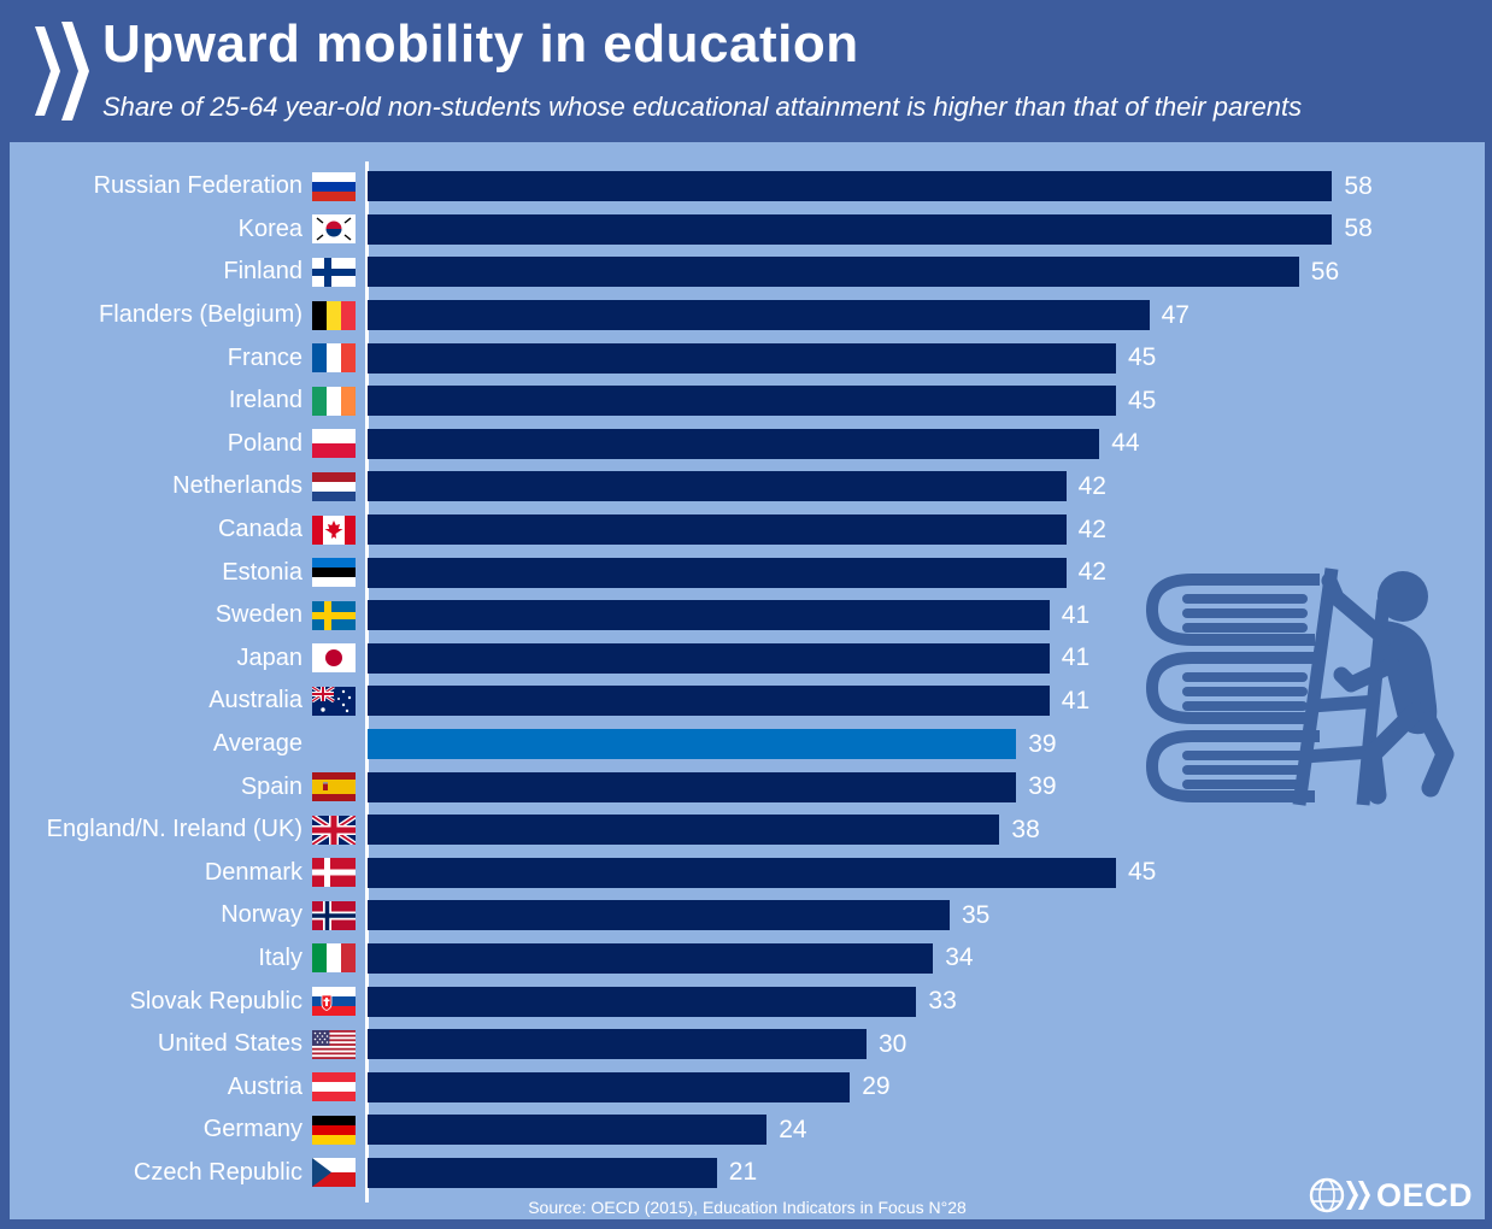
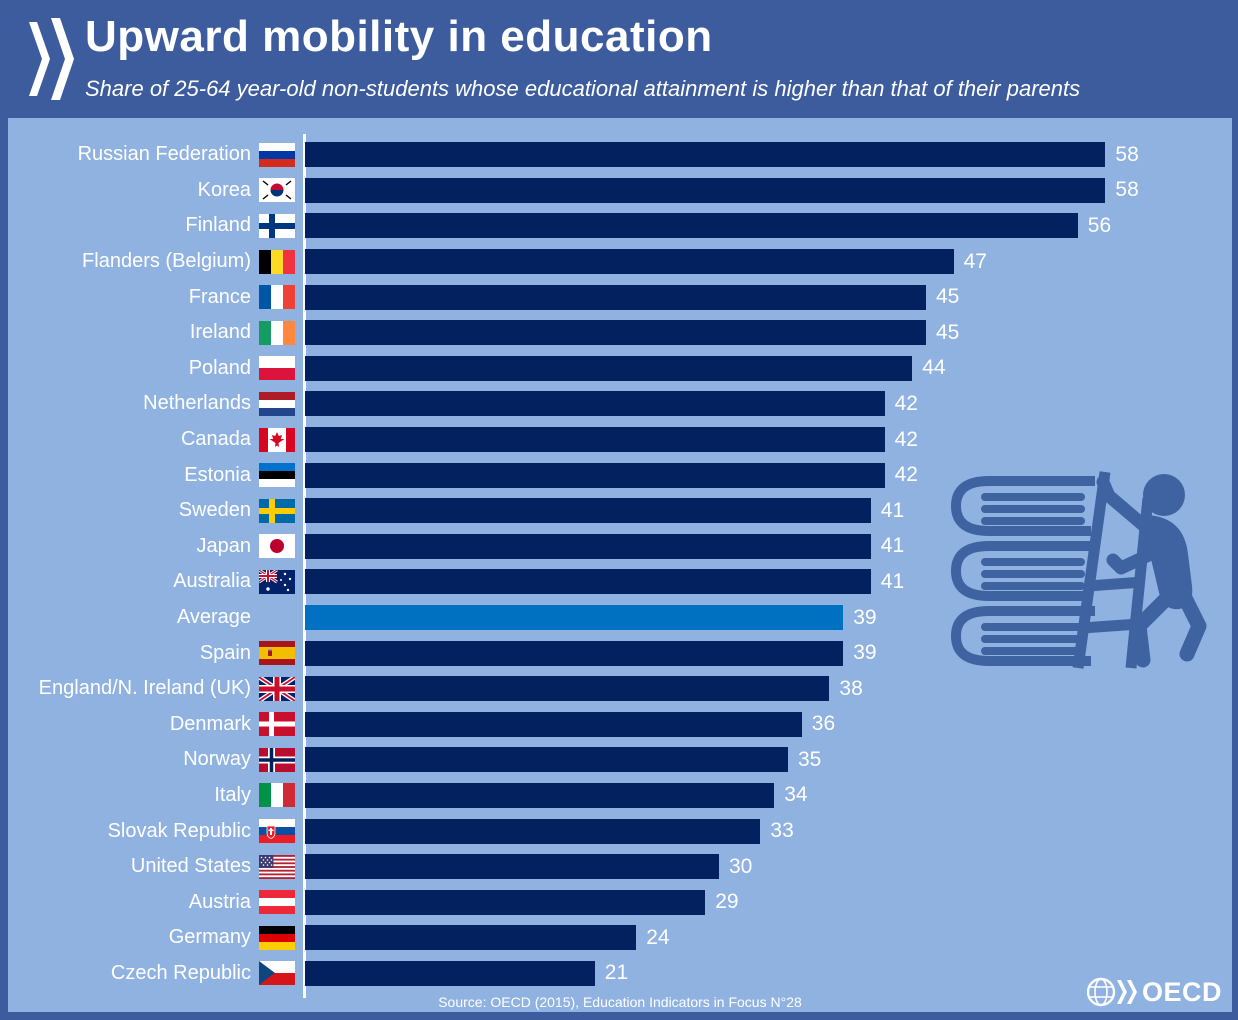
Denmark: 45 -> 36
